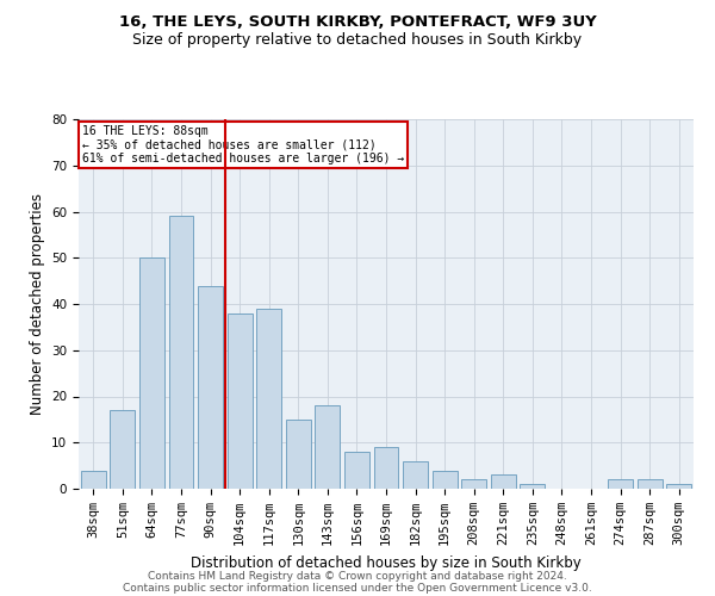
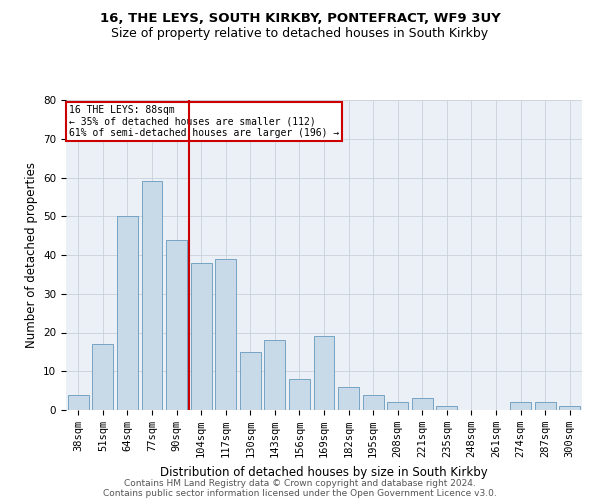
169sqm: 9 -> 19
